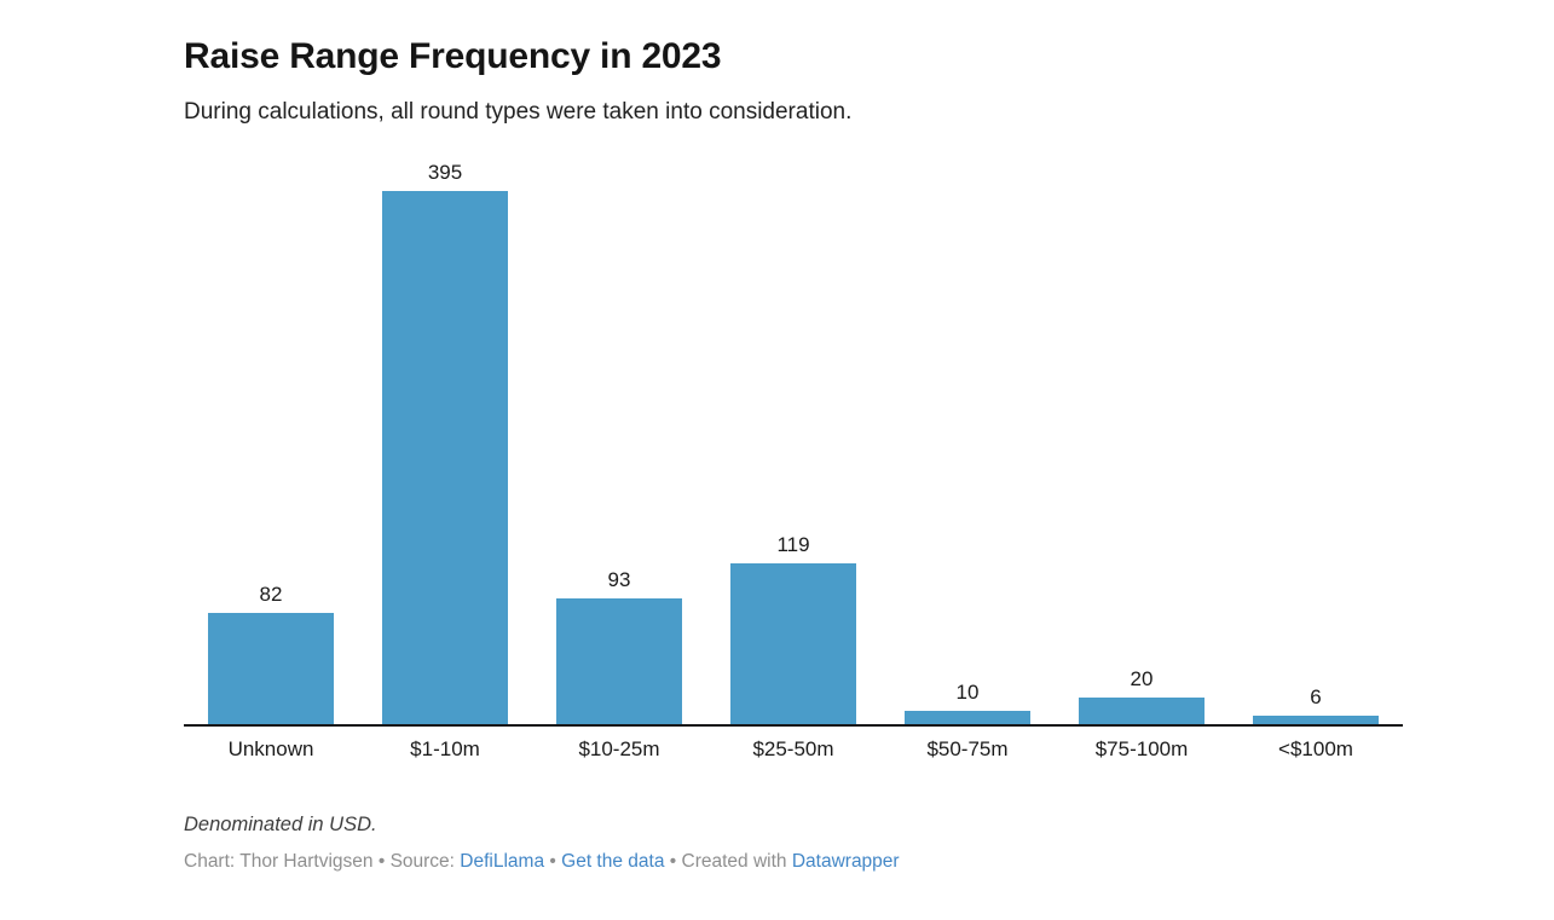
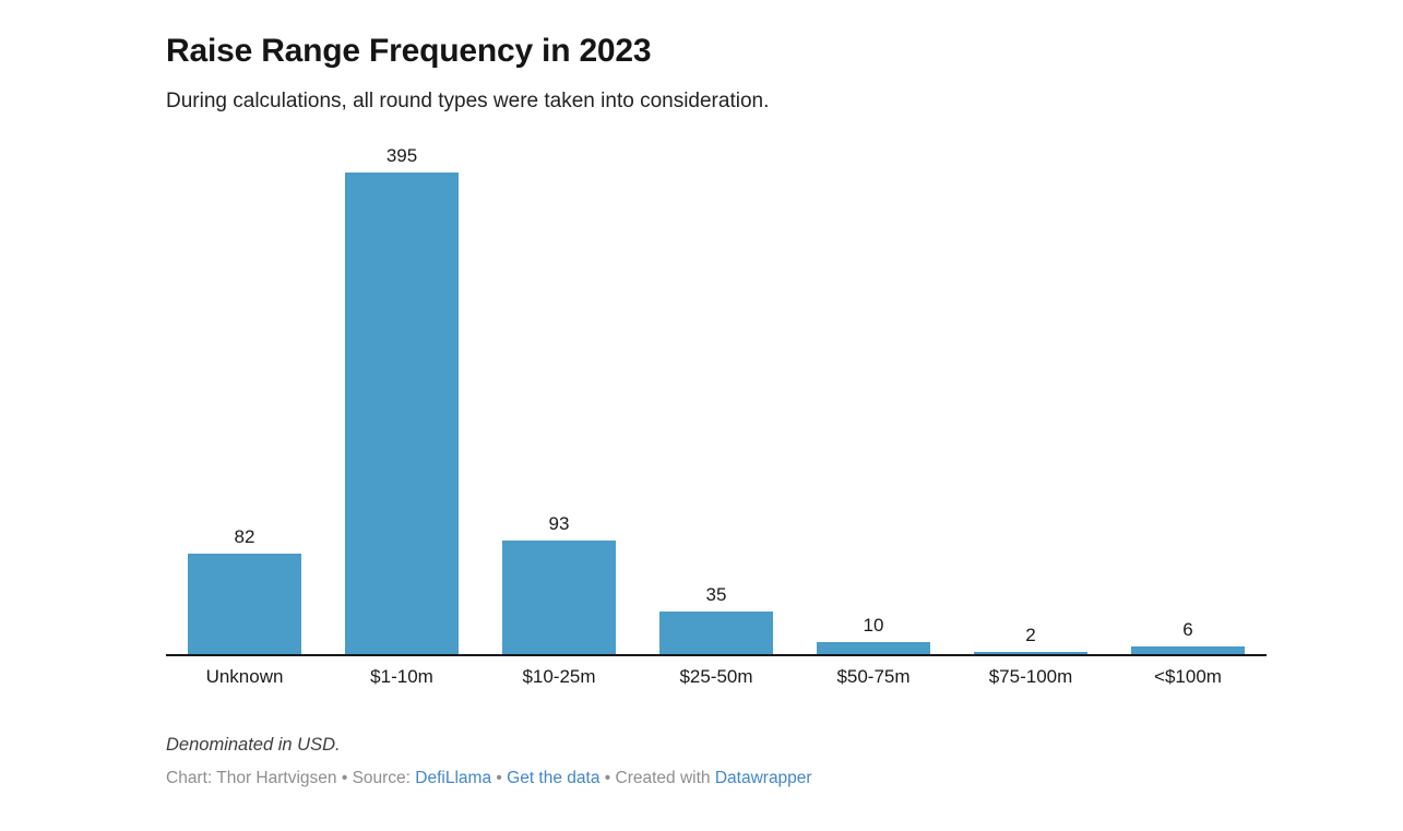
$25-50m: 119 -> 35
$75-100m: 20 -> 2
